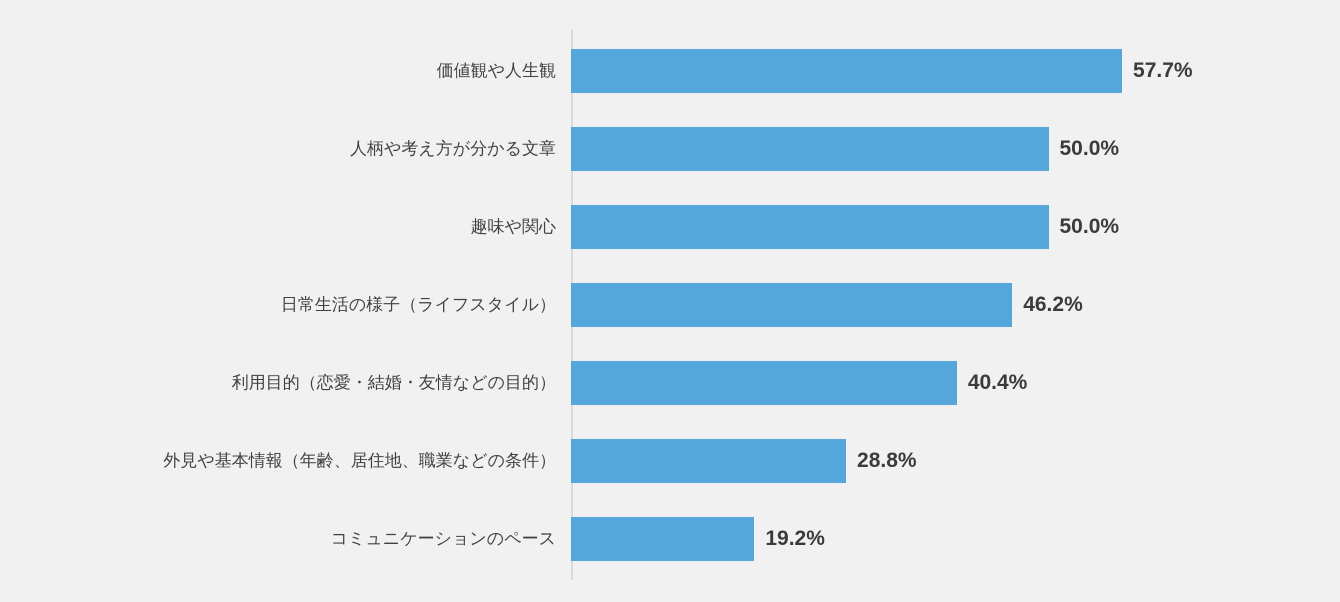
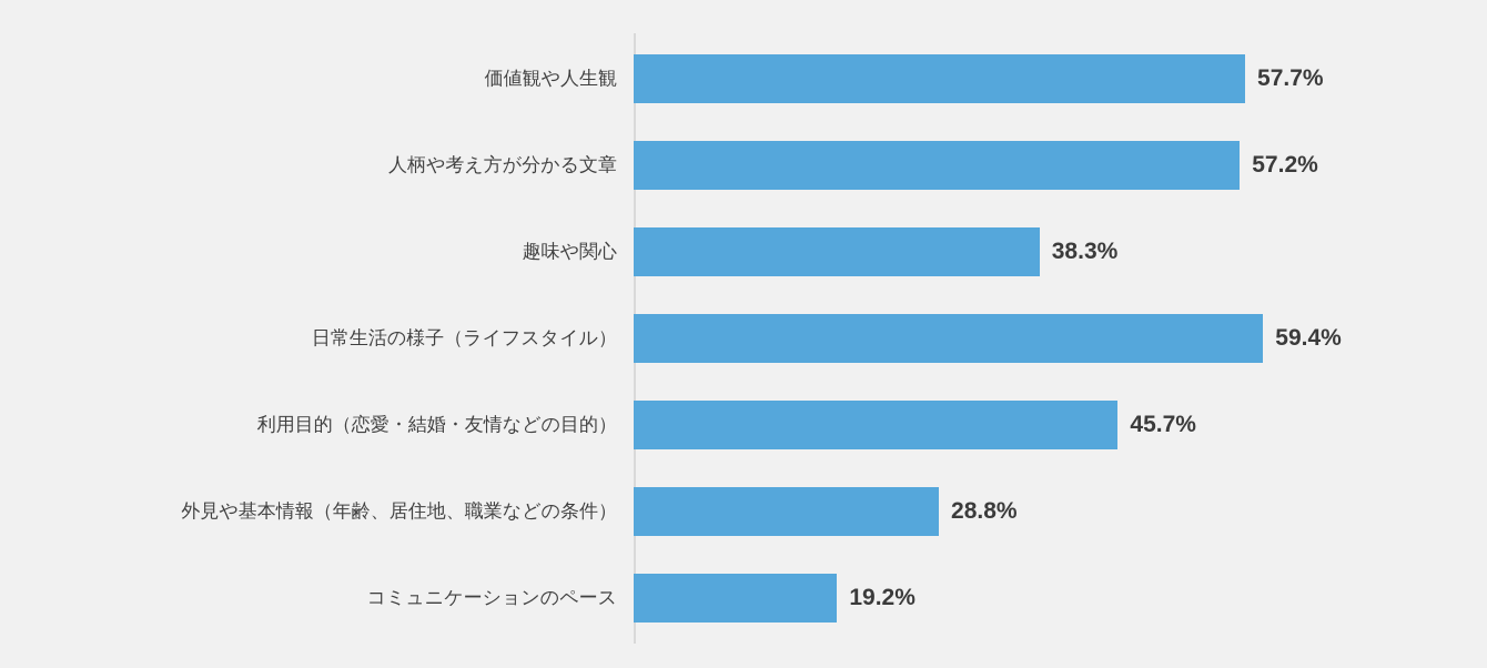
人柄や考え方が分かる文章: 50.0% -> 57.2%
趣味や関心: 50.0% -> 38.3%
日常生活の様子（ライフスタイル）: 46.2% -> 59.4%
利用目的（恋愛・結婚・友情などの目的）: 40.4% -> 45.7%
